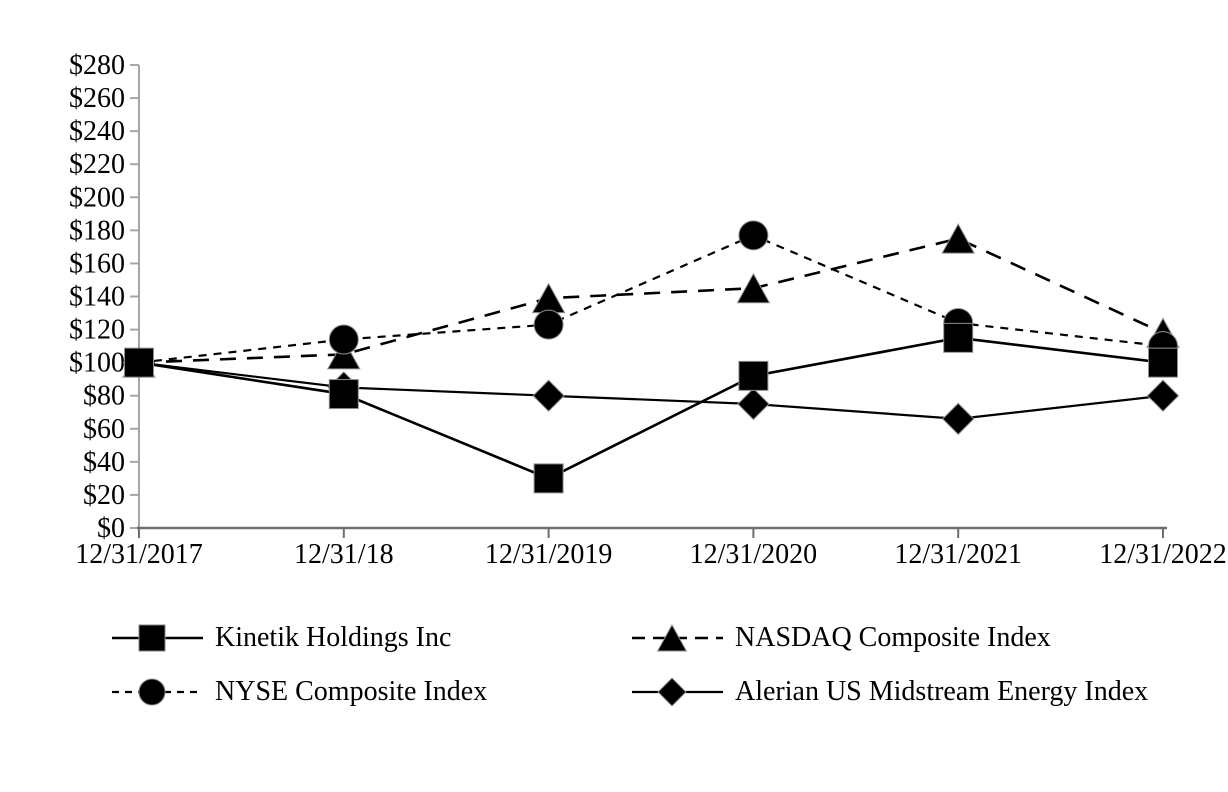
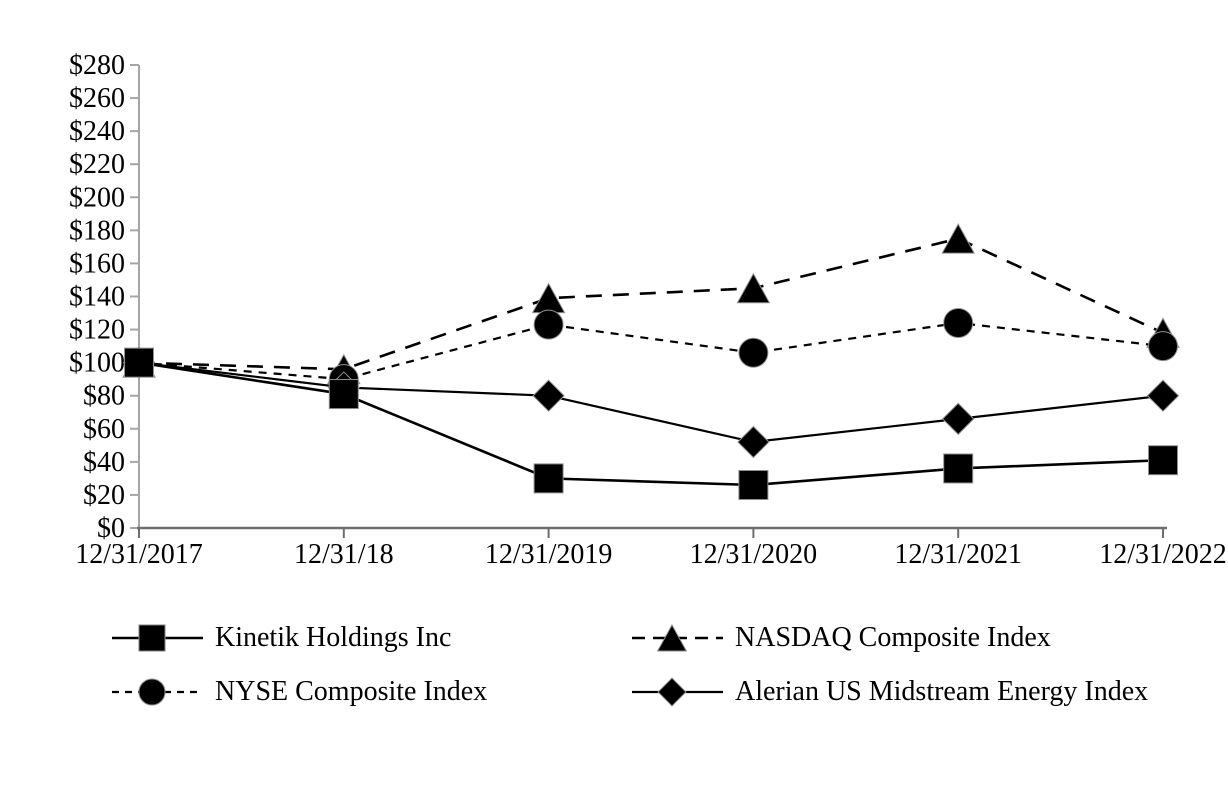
NASDAQ Composite Index/12/31/18: $105 -> $96
NYSE Composite Index/12/31/18: $114 -> $90
Kinetik Holdings Inc/12/31/2020: $92 -> $26
NYSE Composite Index/12/31/2020: $177 -> $106
Alerian US Midstream Energy Index/12/31/2020: $75 -> $52
Kinetik Holdings Inc/12/31/2021: $115 -> $36
Kinetik Holdings Inc/12/31/2022: $100 -> $41
